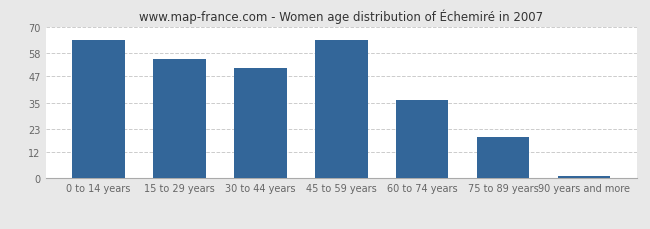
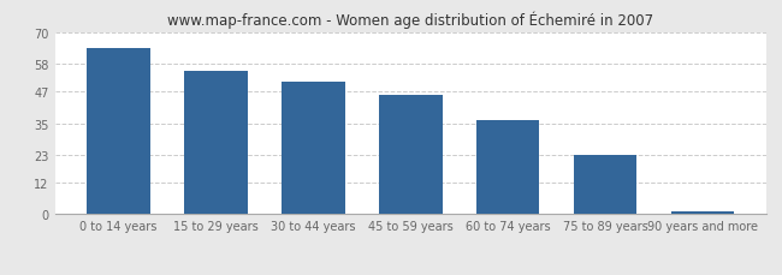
45 to 59 years: 64 -> 46
75 to 89 years: 19 -> 23
